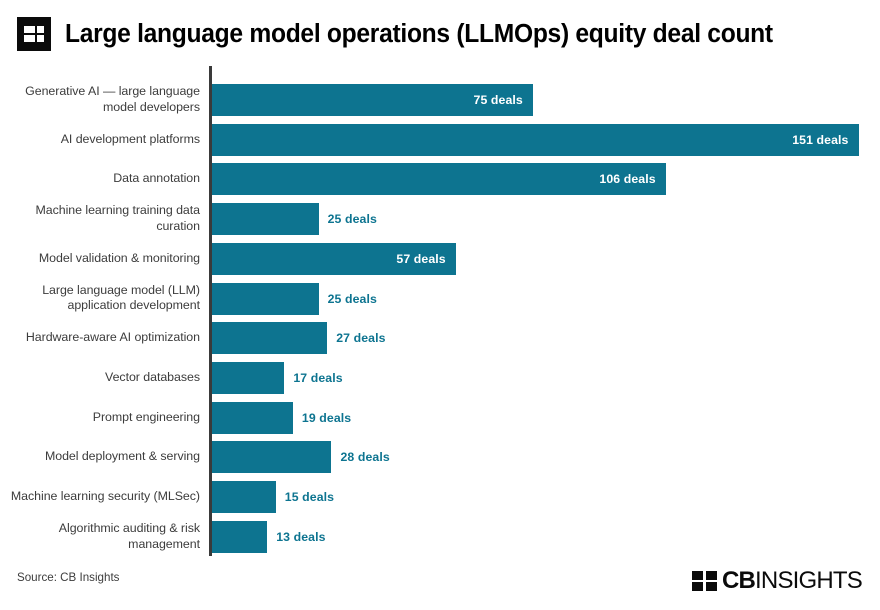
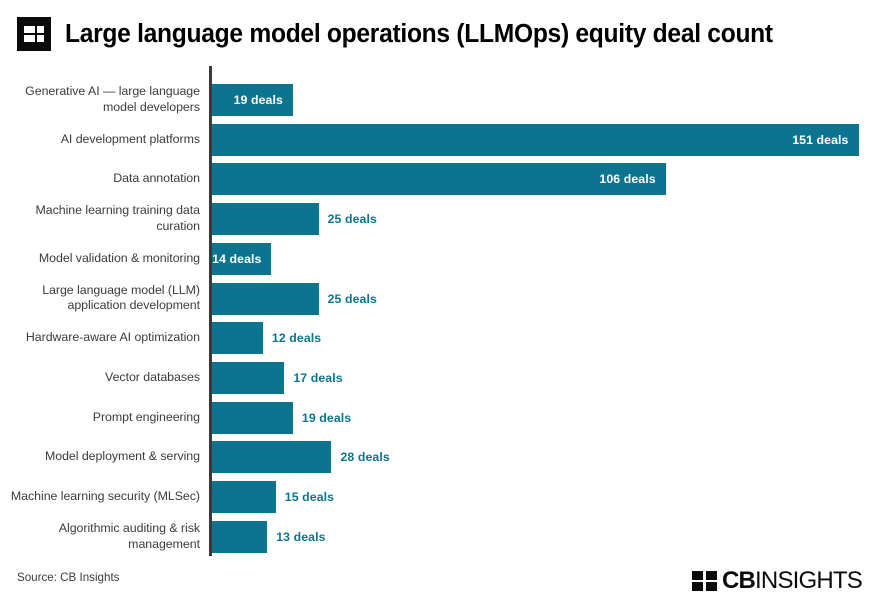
Generative AI — large language model developers: 75 -> 19
Model validation & monitoring: 57 -> 14
Hardware-aware AI optimization: 27 -> 12
